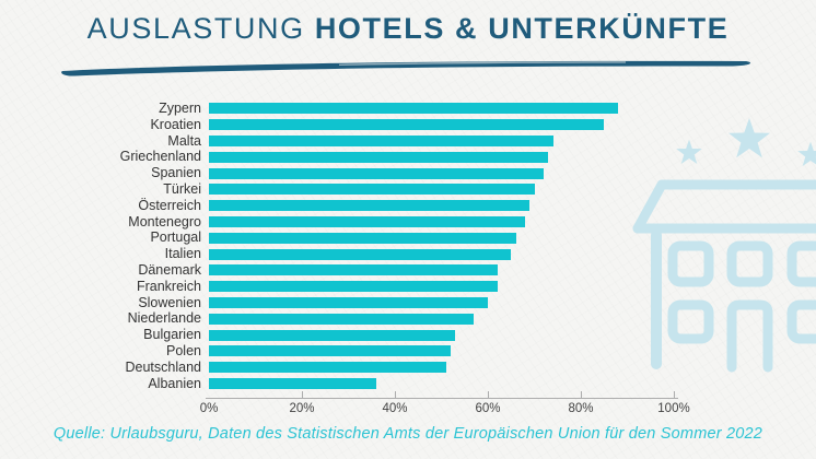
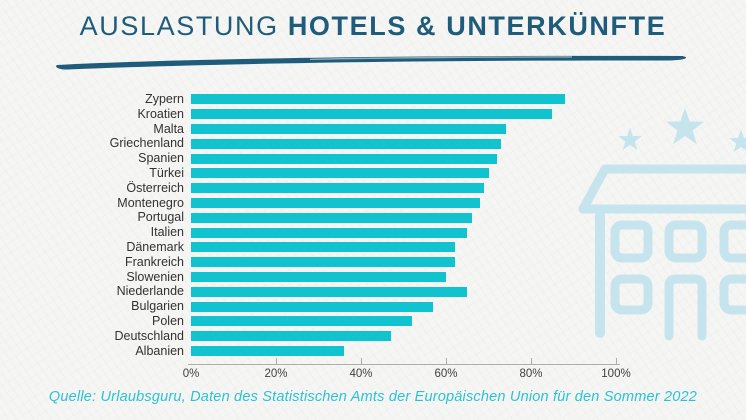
Niederlande: 57% -> 65%
Bulgarien: 53% -> 57%
Deutschland: 51% -> 47%
